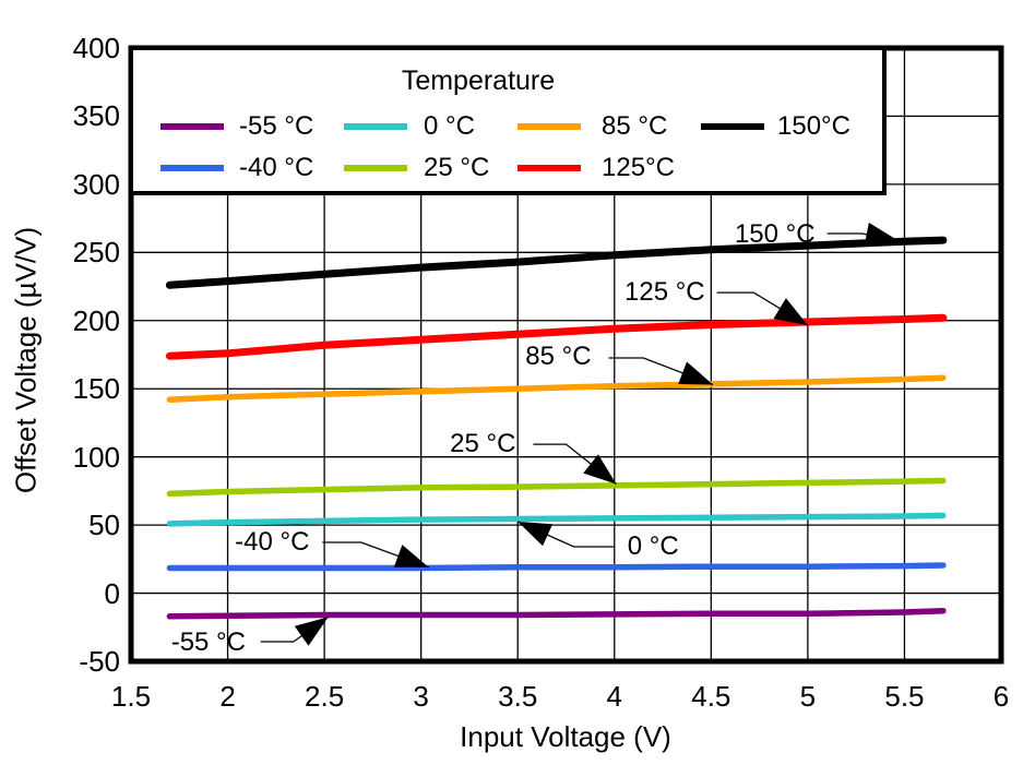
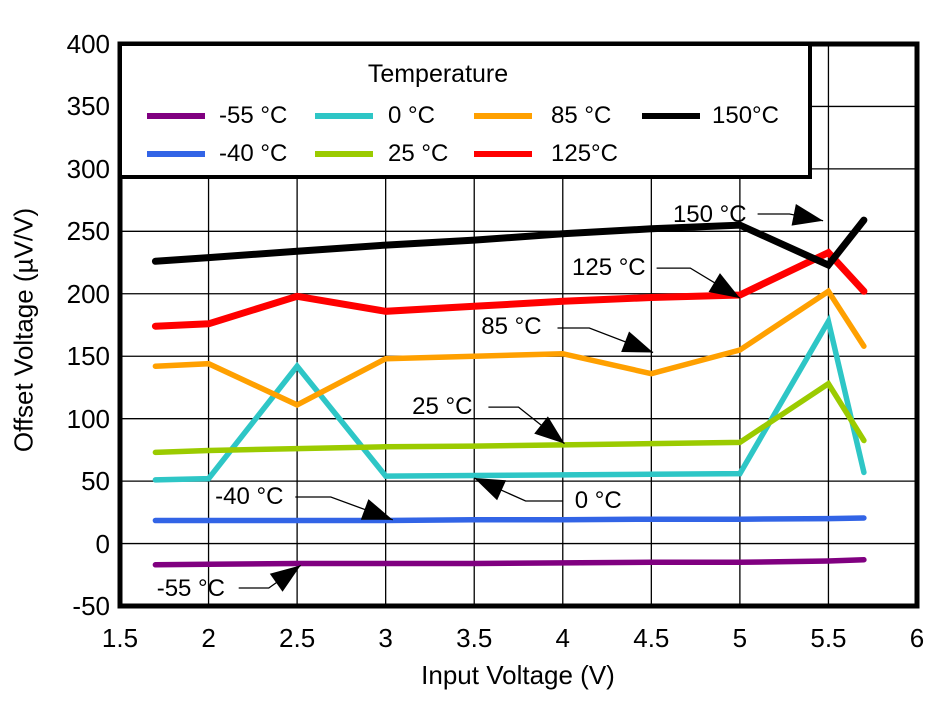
0 °C/2.5: 53 -> 142
85 °C/2.5: 146 -> 111
125°C/2.5: 182 -> 198
85 °C/4.5: 154 -> 136
0 °C/5.5: 56 -> 178
25 °C/5.5: 82 -> 128
85 °C/5.5: 157 -> 202
125°C/5.5: 201 -> 233
150°C/5.5: 258 -> 223
